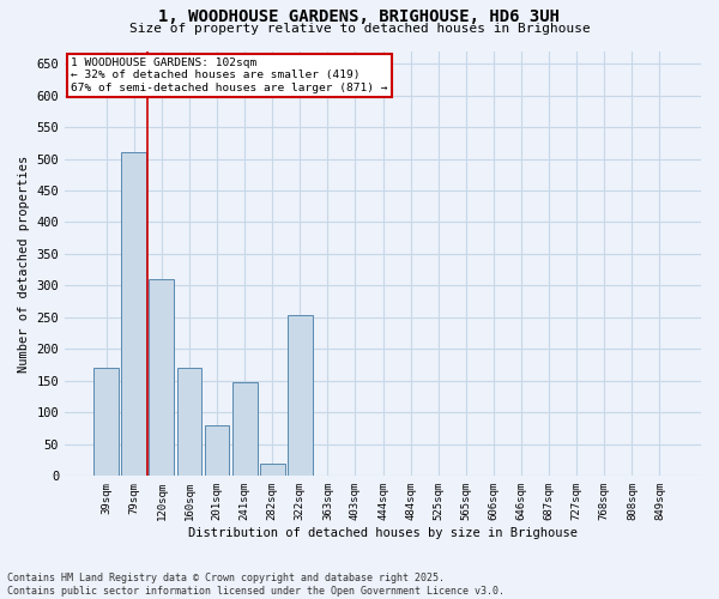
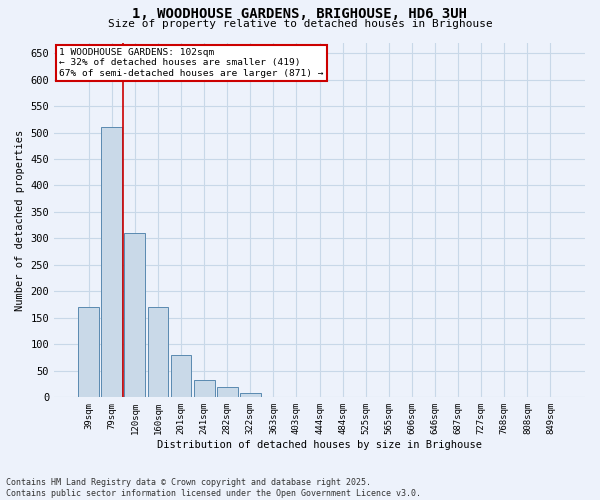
241sqm: 148 -> 33
322sqm: 254 -> 8
